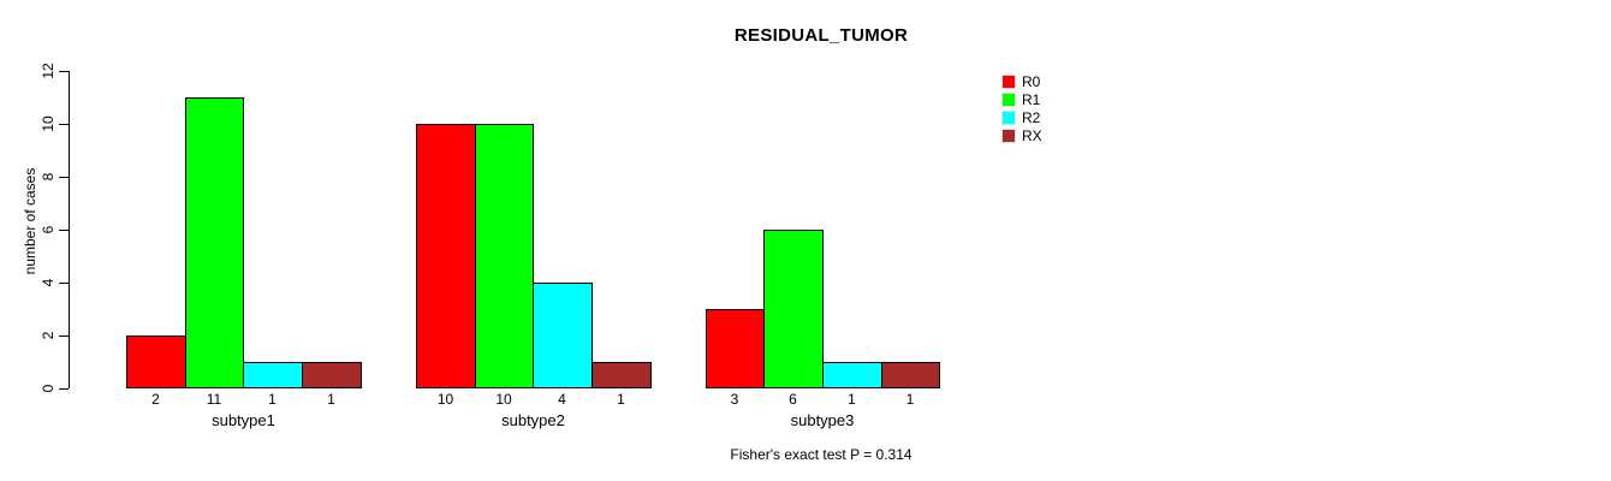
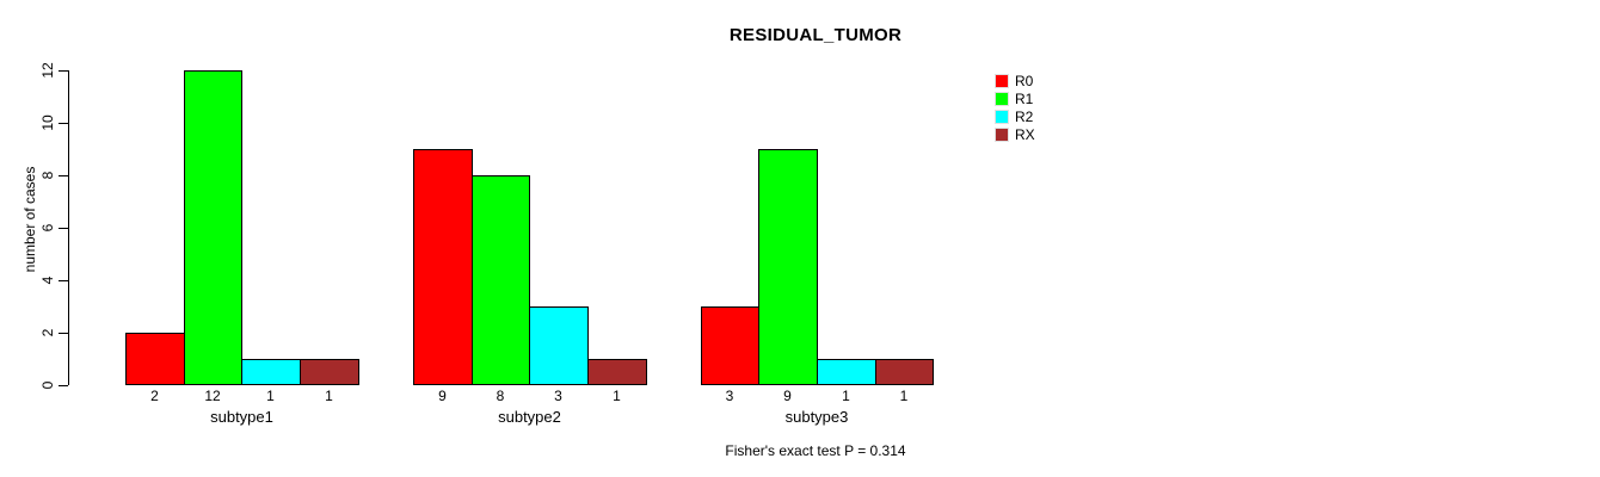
R1/subtype1: 11 -> 12
R0/subtype2: 10 -> 9
R1/subtype2: 10 -> 8
R2/subtype2: 4 -> 3
R1/subtype3: 6 -> 9
